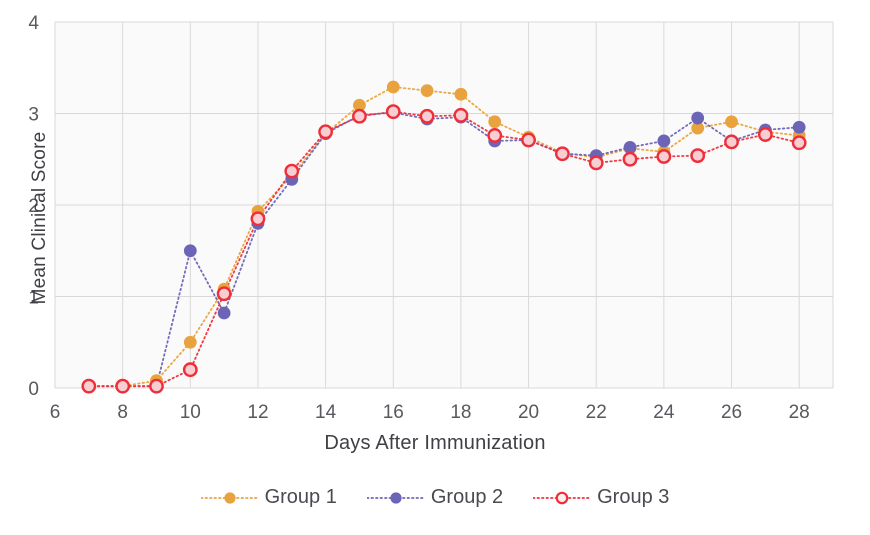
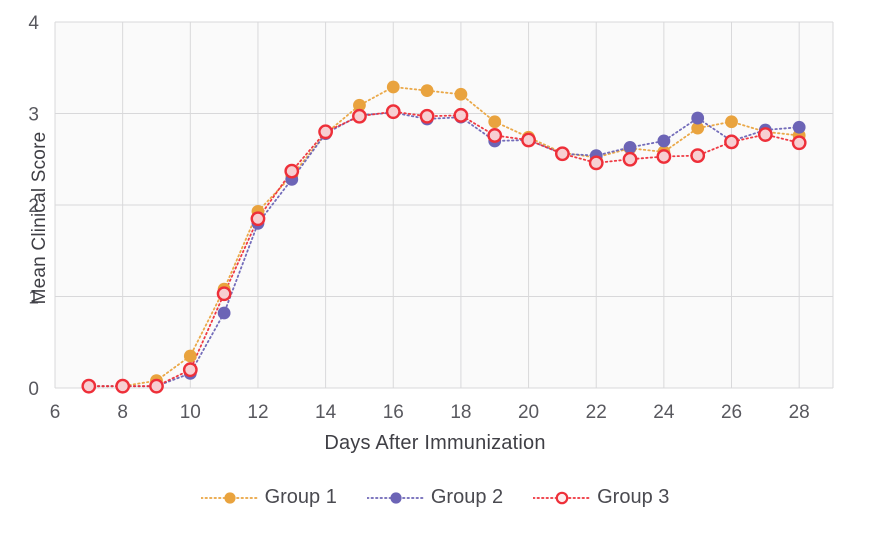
Group 1/10: 0.5 -> 0.3
Group 2/10: 1.5 -> 0.2
